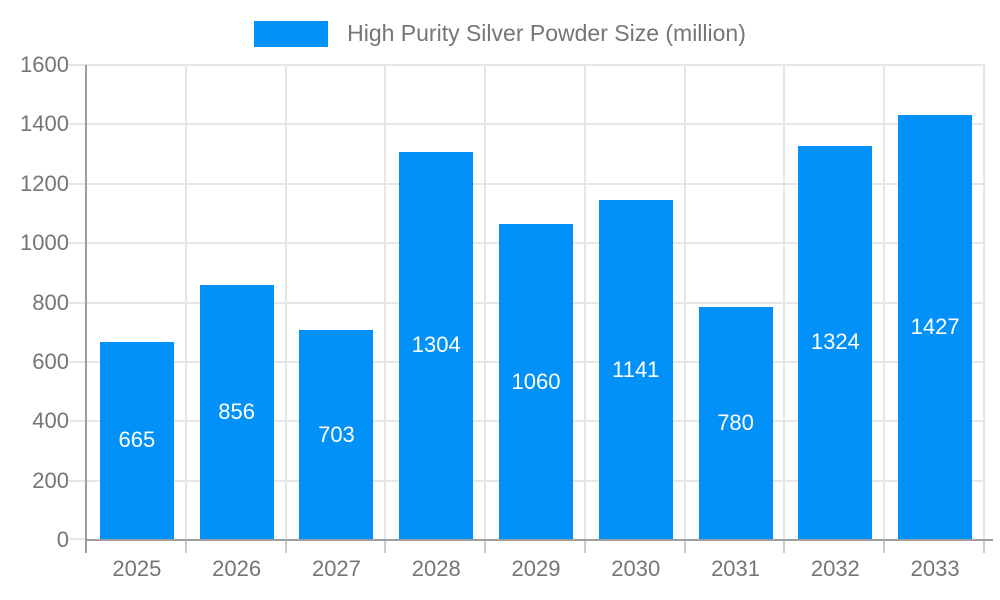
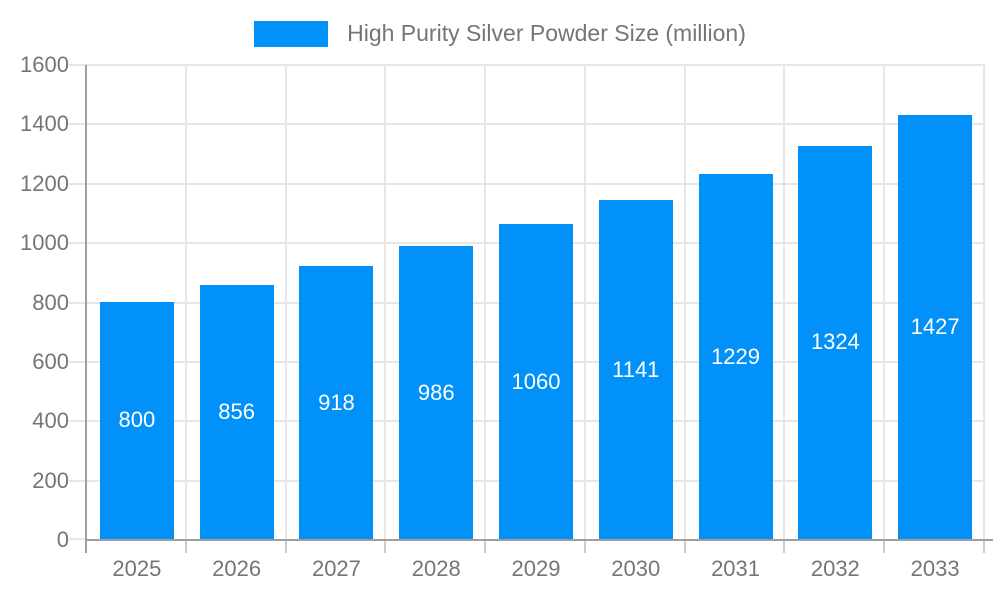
2025: 665 -> 800
2027: 703 -> 918
2028: 1304 -> 986
2031: 780 -> 1229
